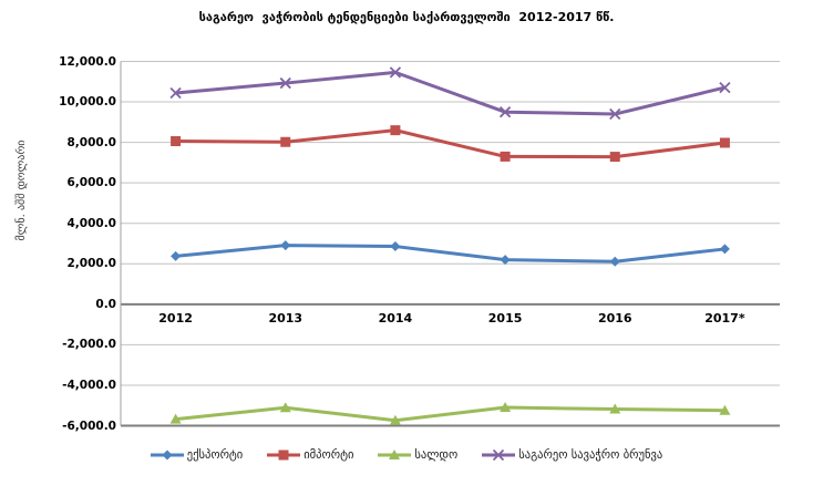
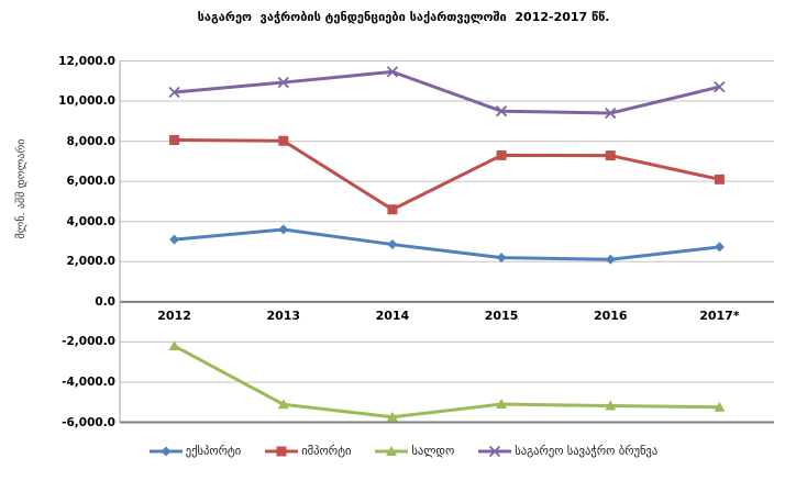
ექსპორტი/2012: 2400 -> 3100
სალდო/2012: -5700 -> -2200
ექსპორტი/2013: 2900 -> 3600
იმპორტი/2014: 8600 -> 4600
იმპორტი/2017*: 8000 -> 6100
